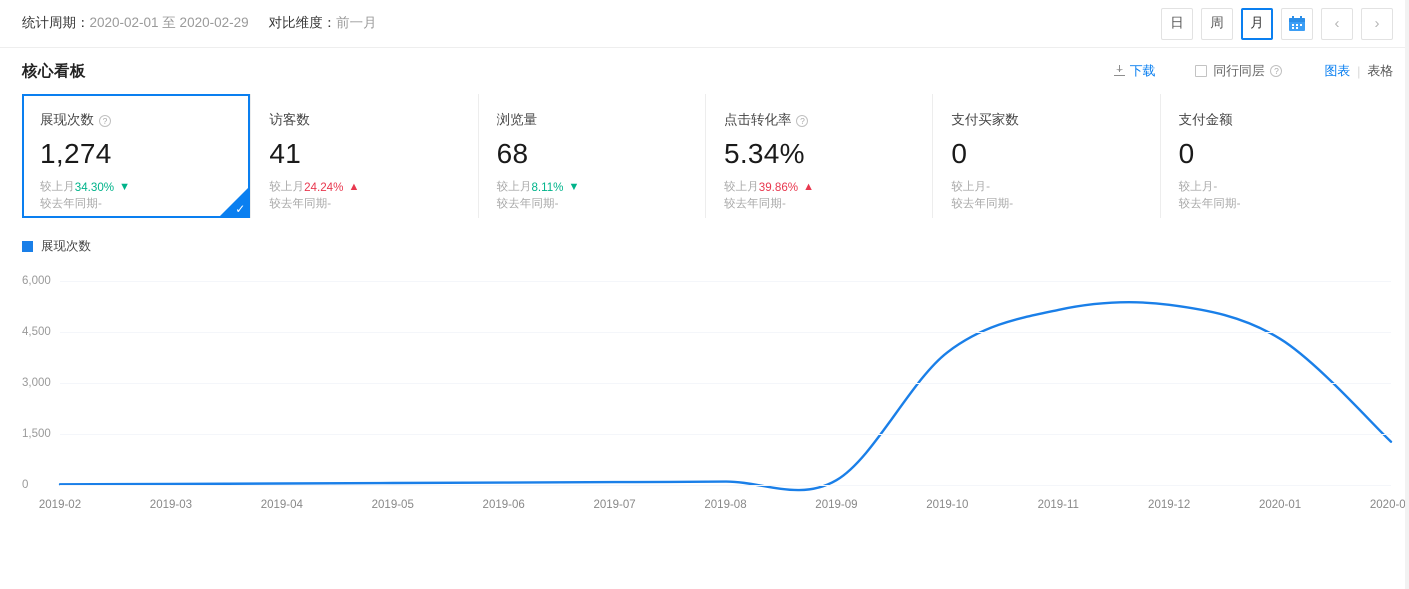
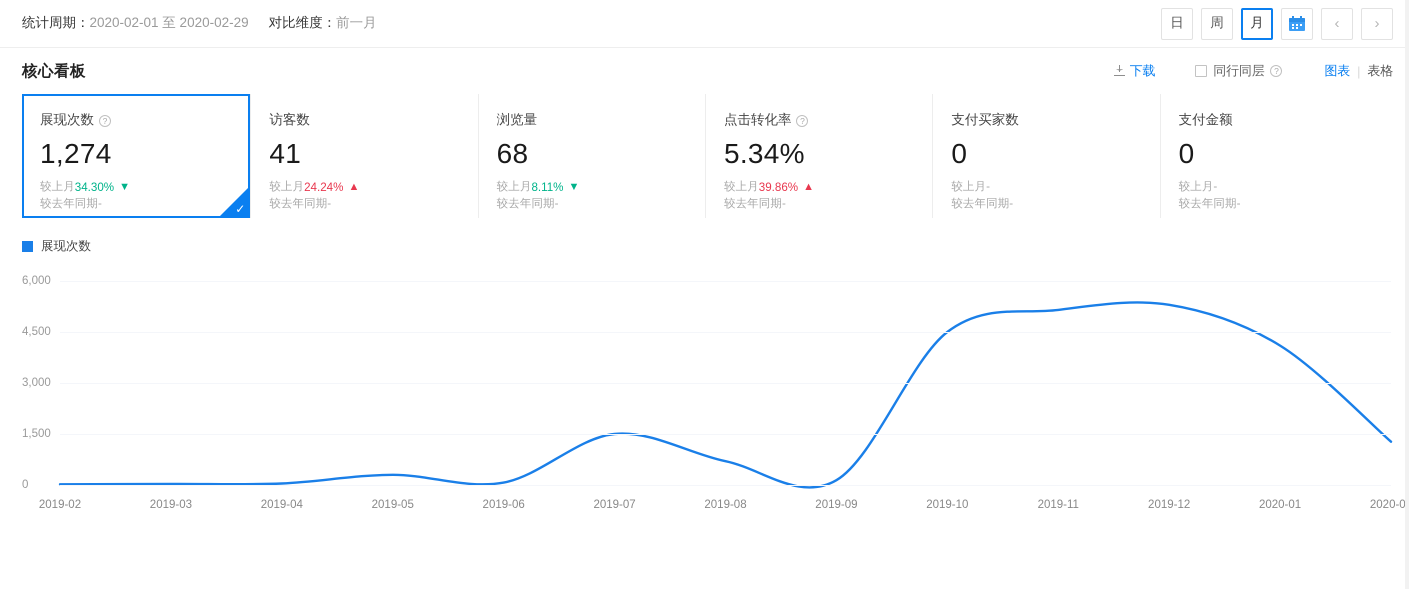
2019-05: 100 -> 300
2019-07: 100 -> 1500
2019-08: 100 -> 700
2019-10: 3900 -> 4500
2020-01: 4300 -> 4100
